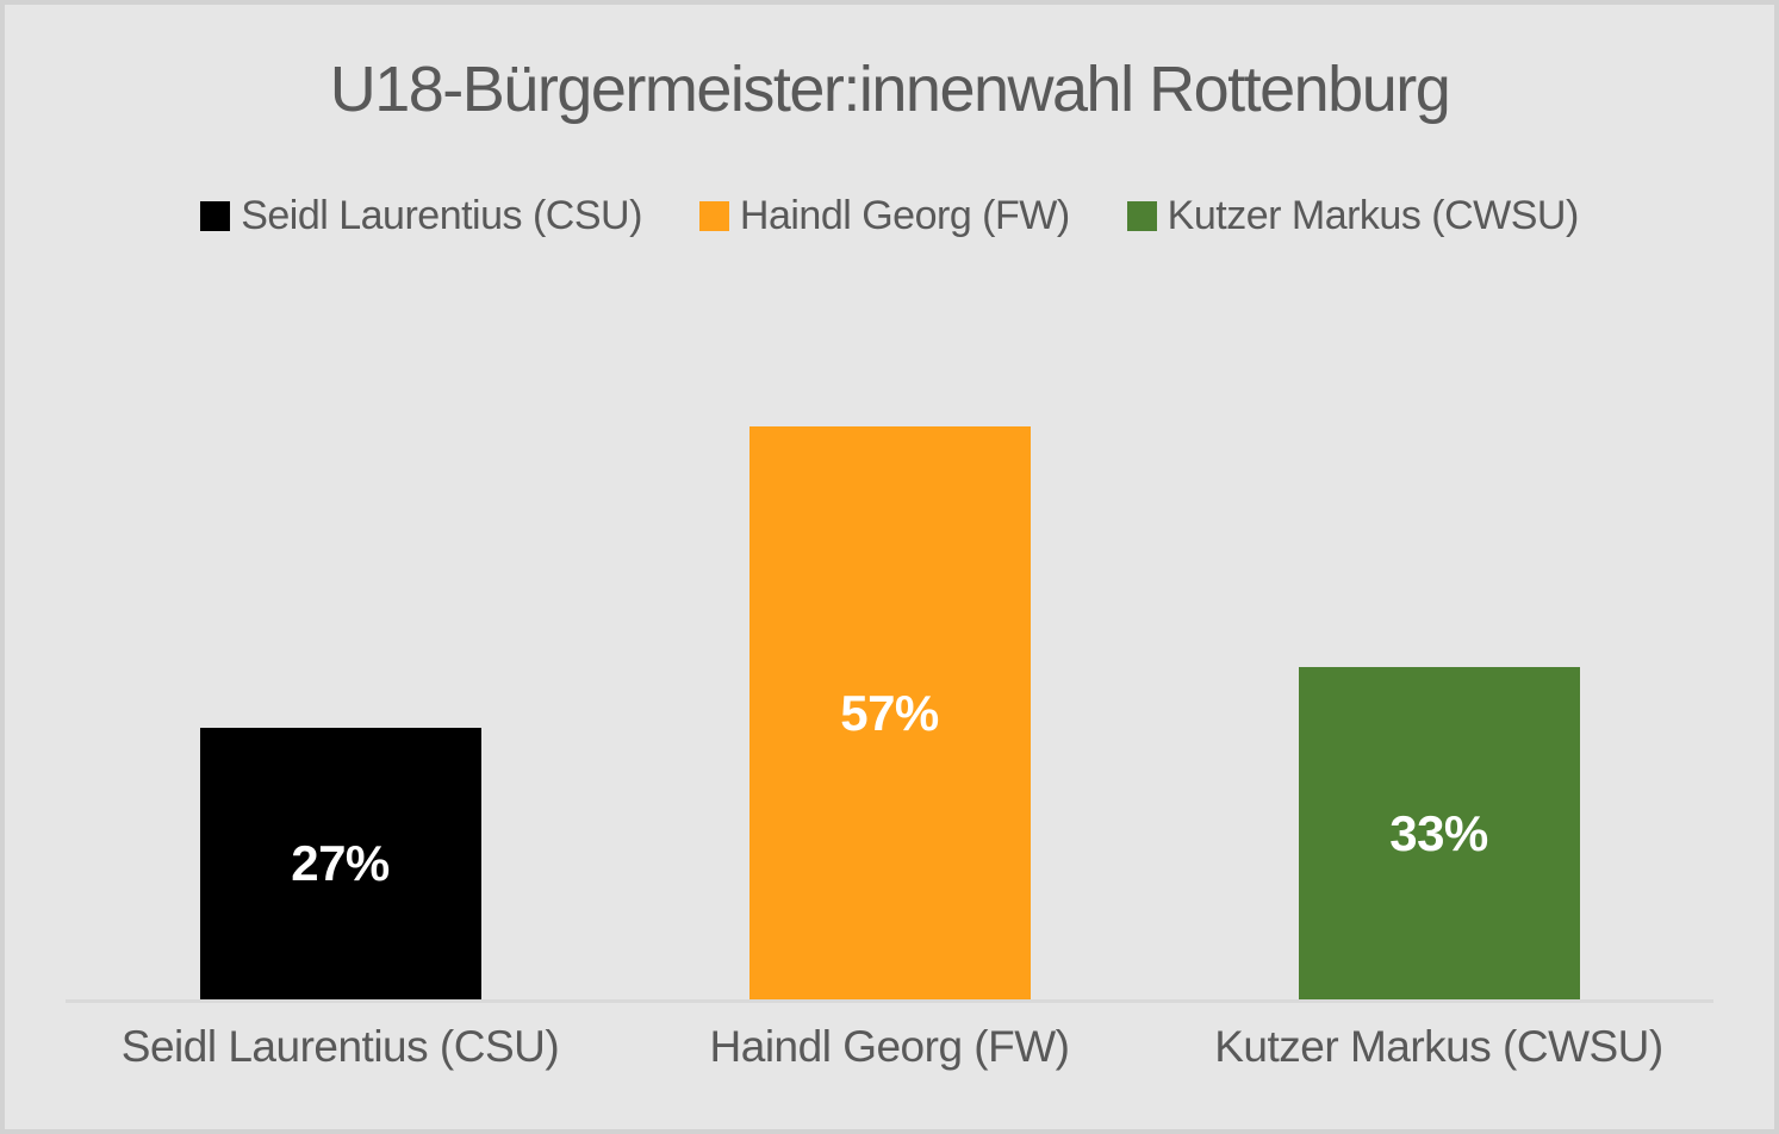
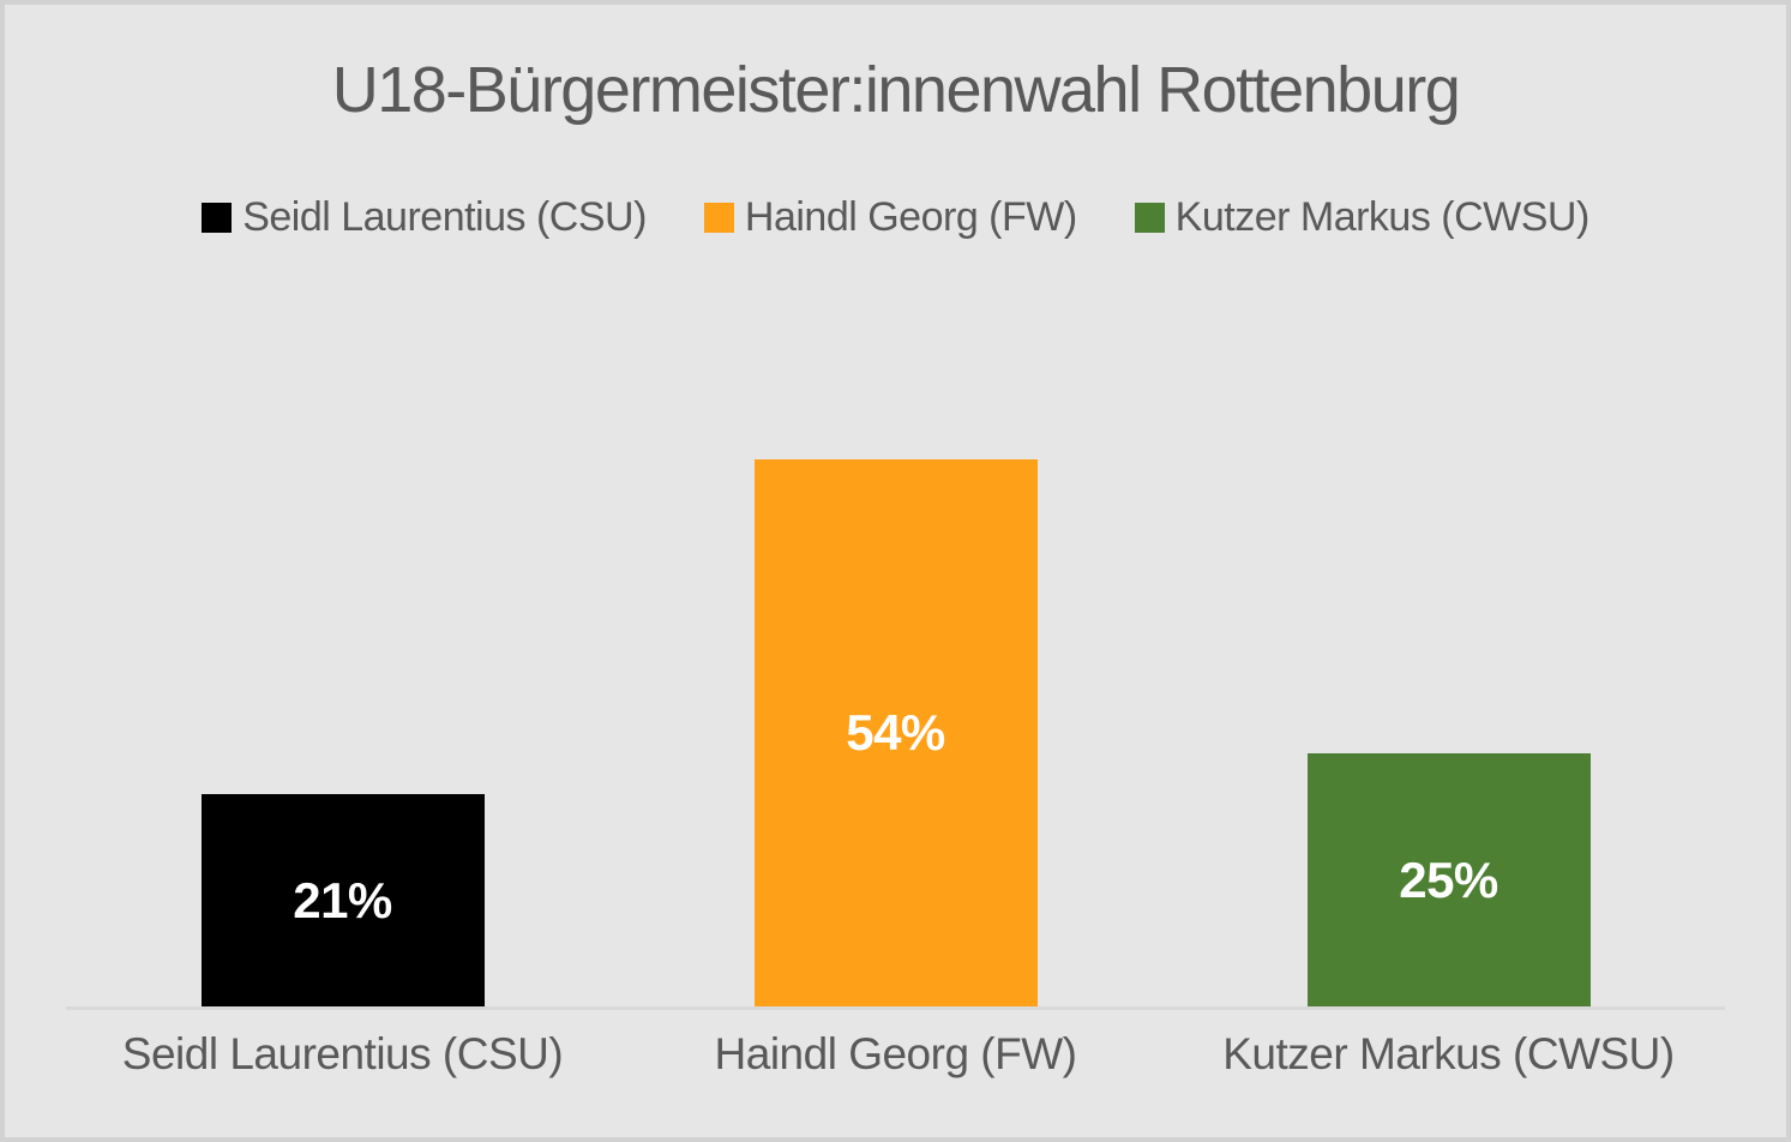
Seidl Laurentius (CSU): 27% -> 21%
Haindl Georg (FW): 57% -> 54%
Kutzer Markus (CWSU): 33% -> 25%
